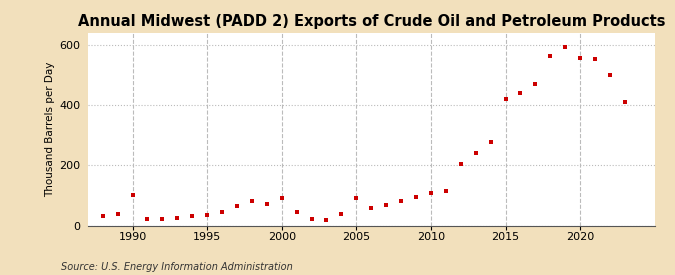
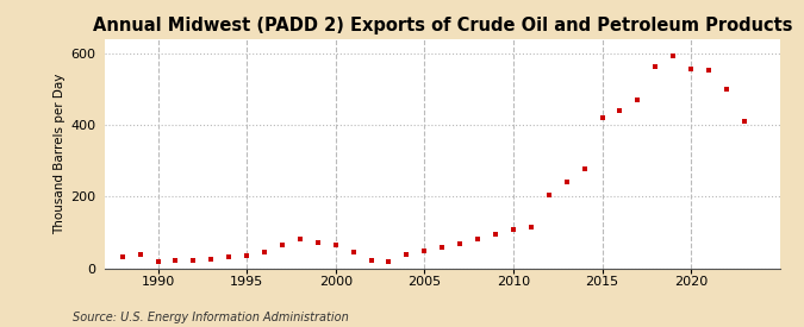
1990: 100 -> 18
2000: 90 -> 65
2005: 90 -> 48
